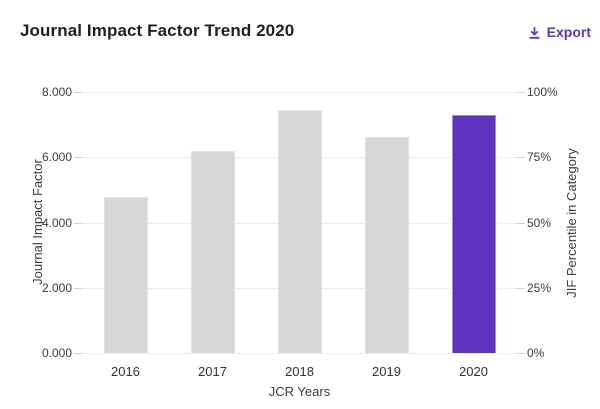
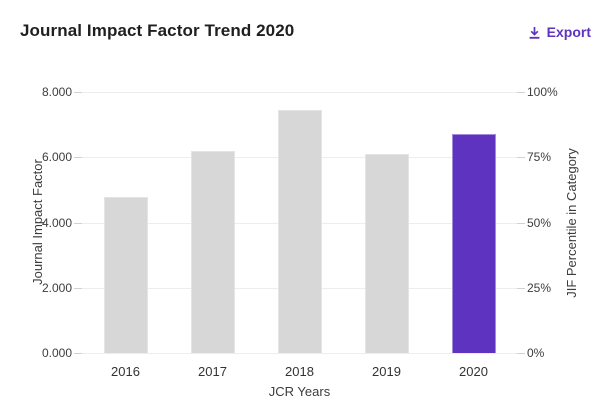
2019: 6.6 -> 6.1
2020: 7.3 -> 6.7
